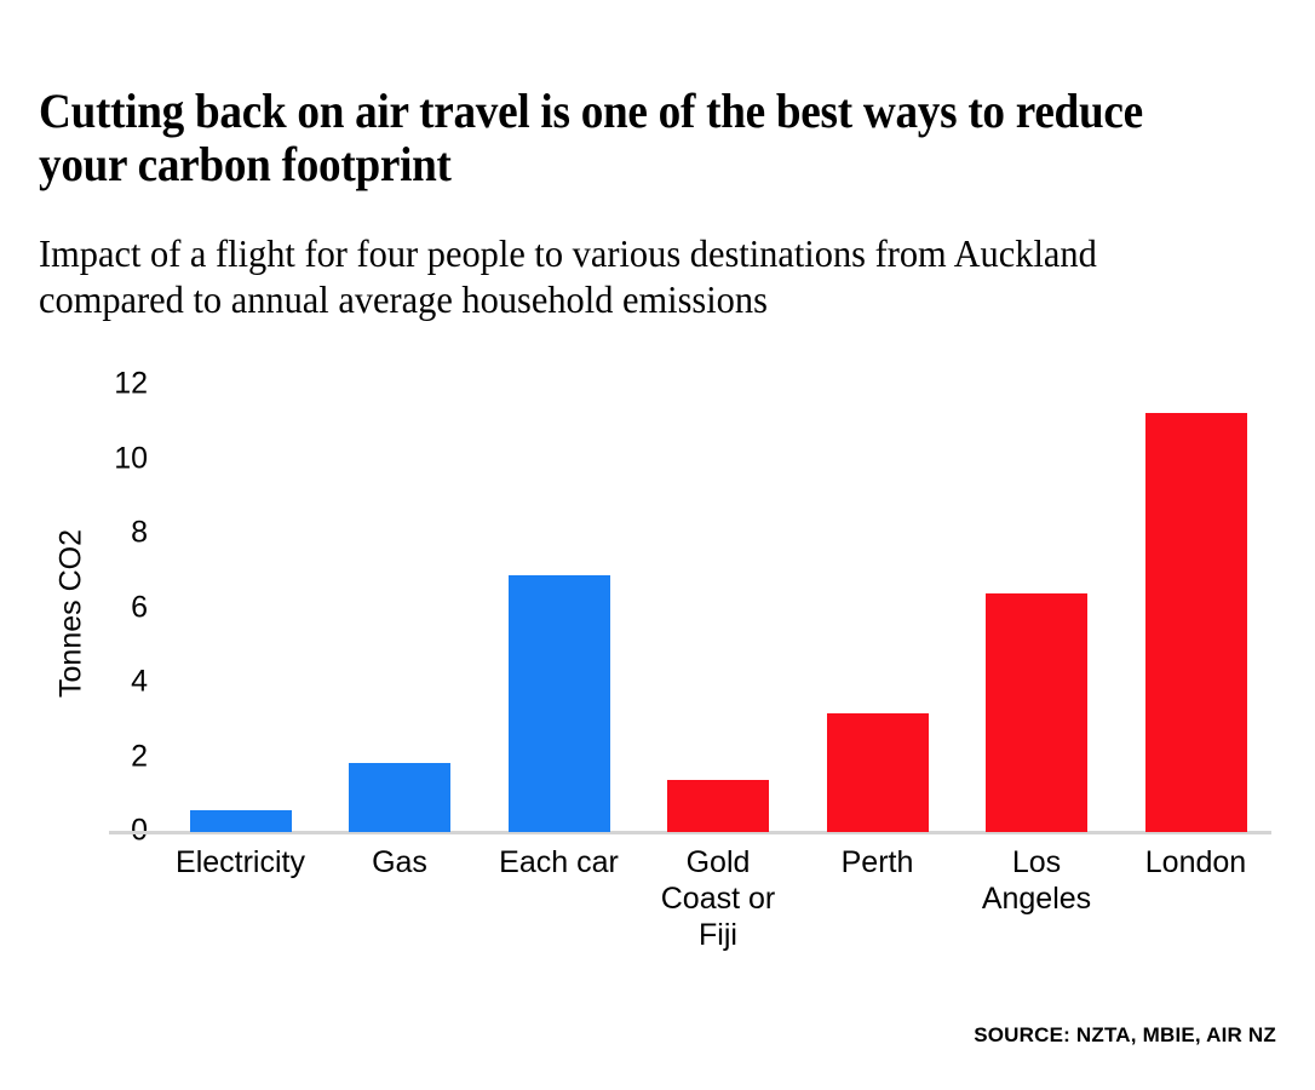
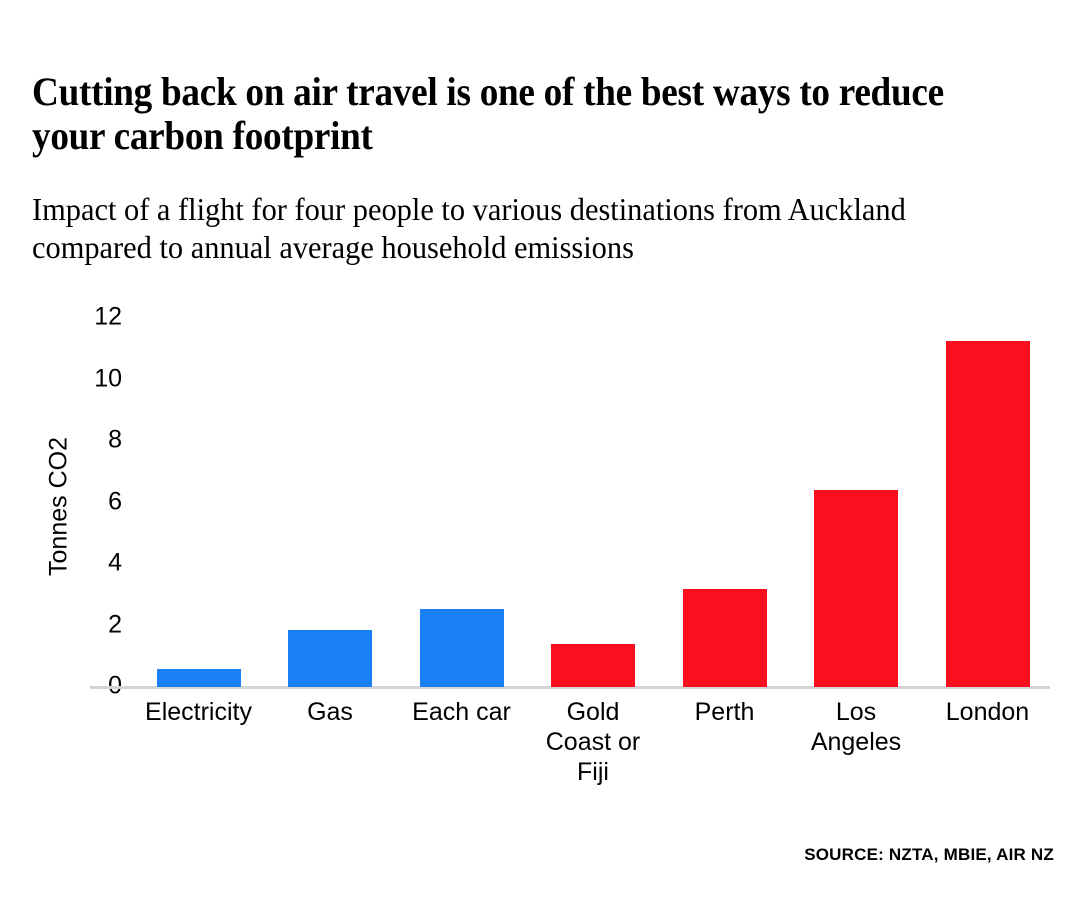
Each car: 6.9 -> 2.5
